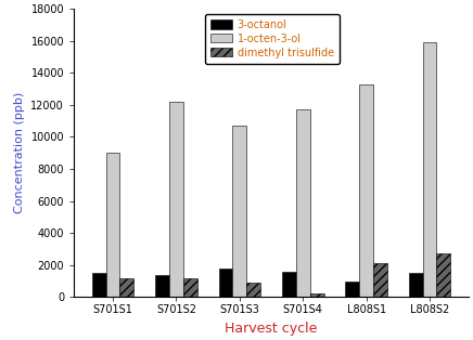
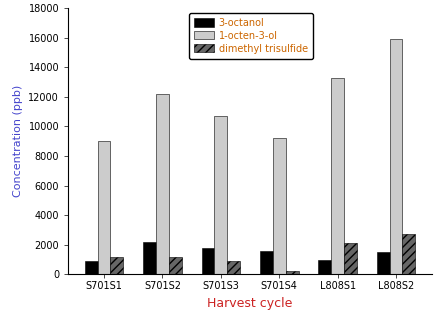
3-octanol/S701S1: 1500 -> 900
3-octanol/S701S2: 1400 -> 2200
1-octen-3-ol/S701S4: 11700 -> 9200
